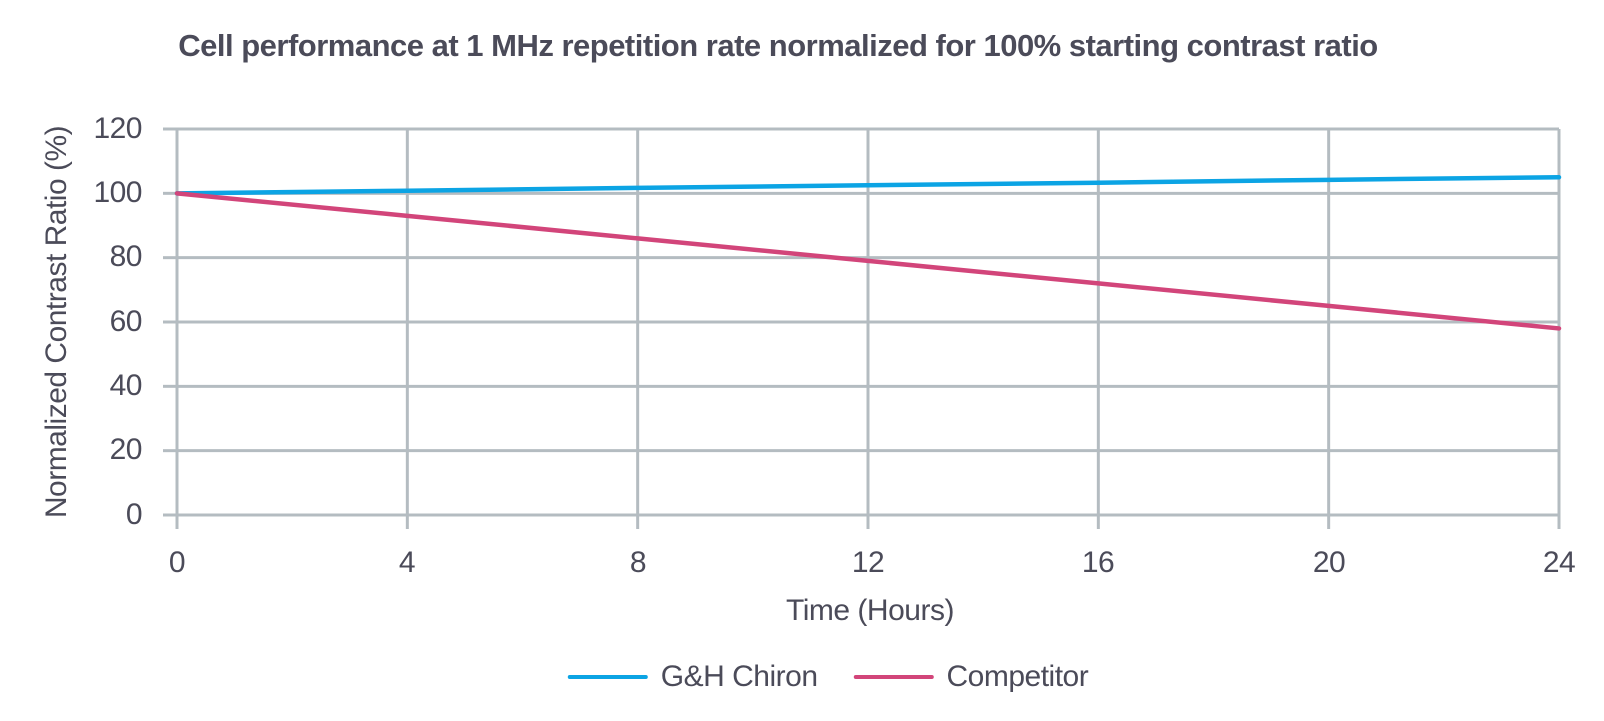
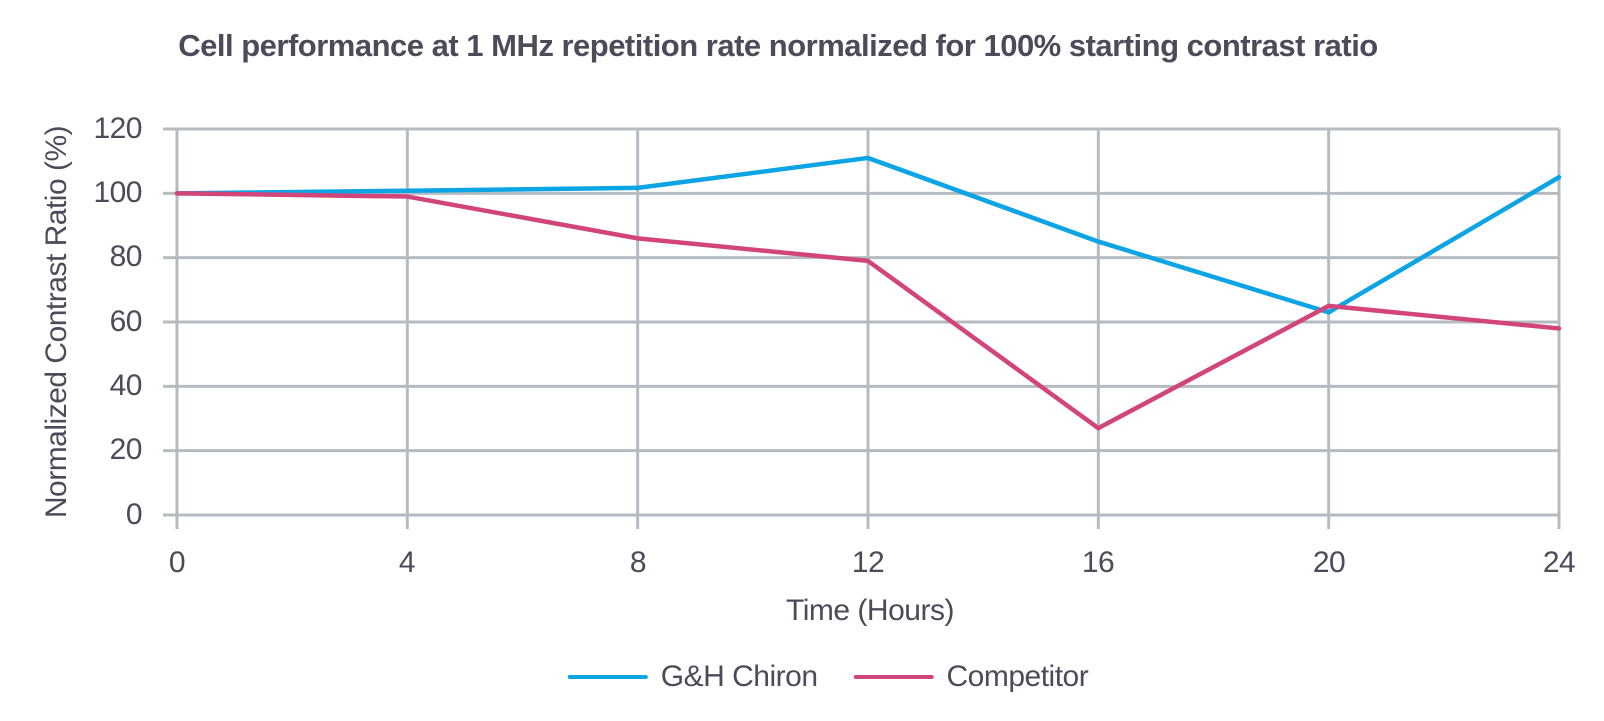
Competitor/4: 93 -> 99
G&H Chiron/12: 102 -> 111
G&H Chiron/16: 103 -> 85
Competitor/16: 72 -> 27
G&H Chiron/20: 104 -> 63
